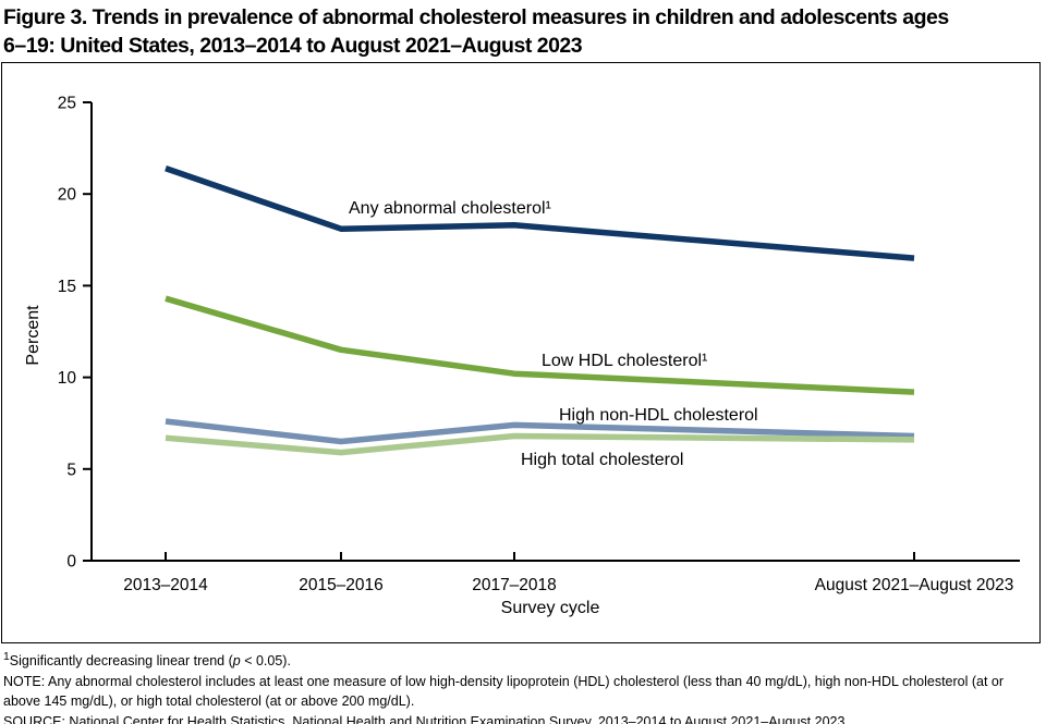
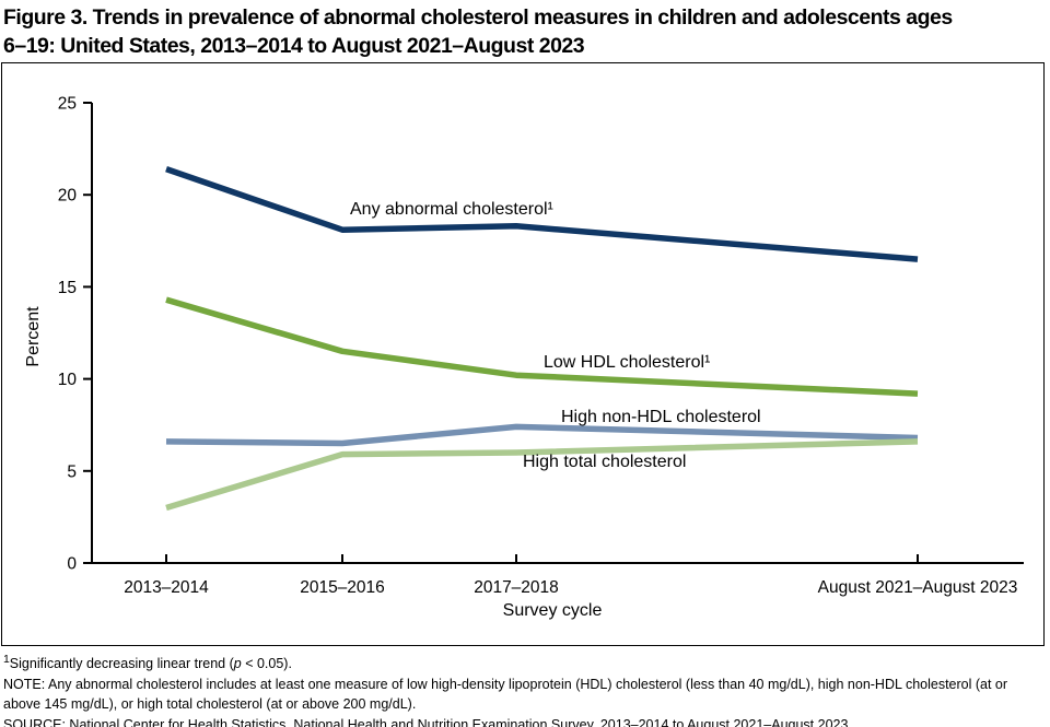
High non-HDL cholesterol/2013–2014: 7.6 -> 6.6
High total cholesterol/2013–2014: 6.7 -> 3.0
High total cholesterol/2017–2018: 6.8 -> 6.0
